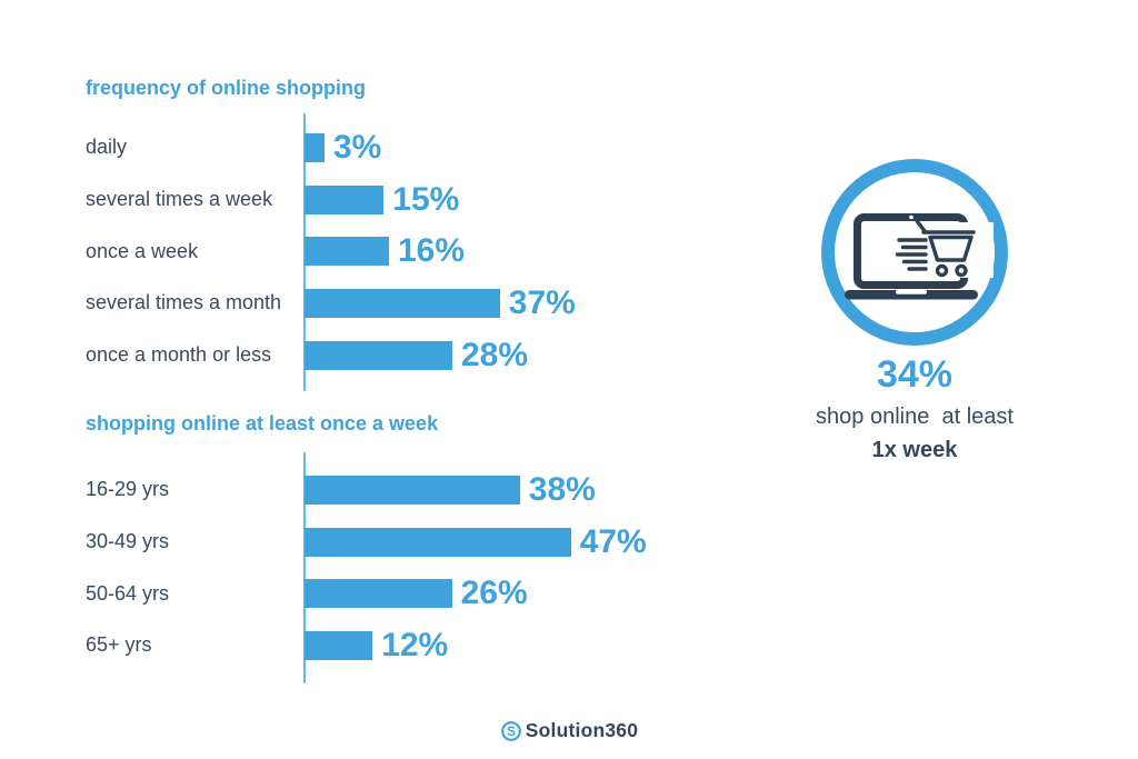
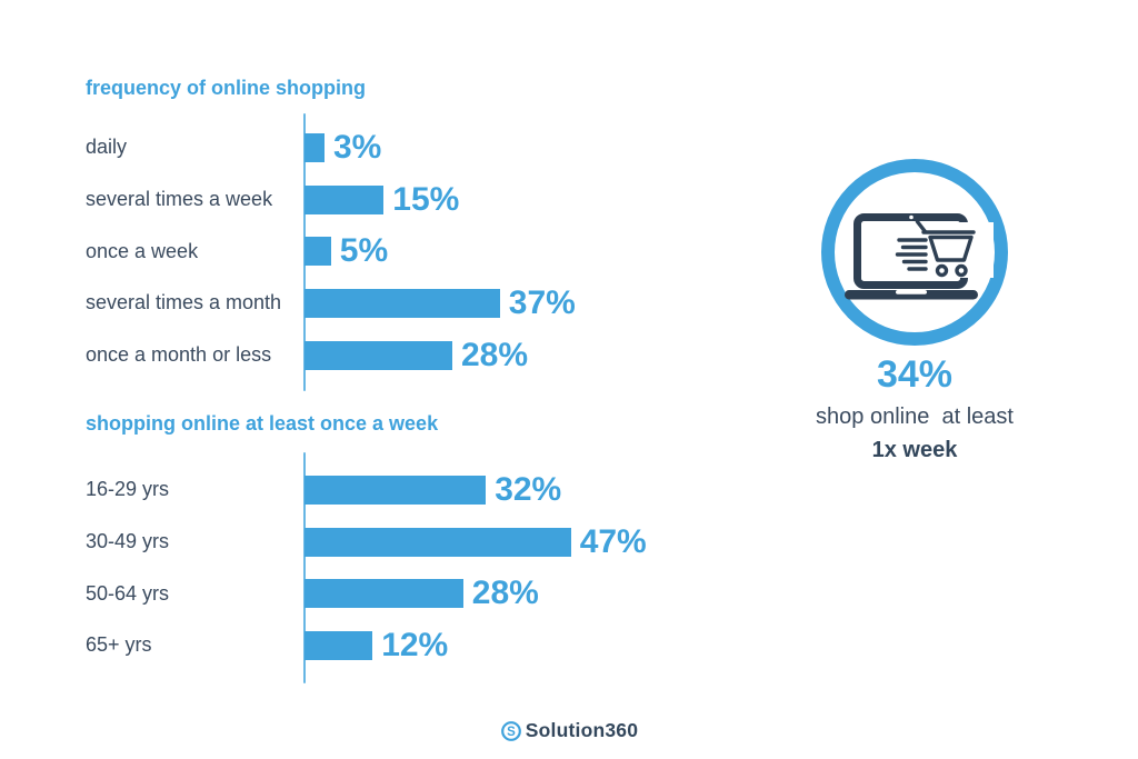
frequency of online shopping/once a week: 16% -> 5%
shopping online at least once a week/16-29 yrs: 38% -> 32%
shopping online at least once a week/50-64 yrs: 26% -> 28%
